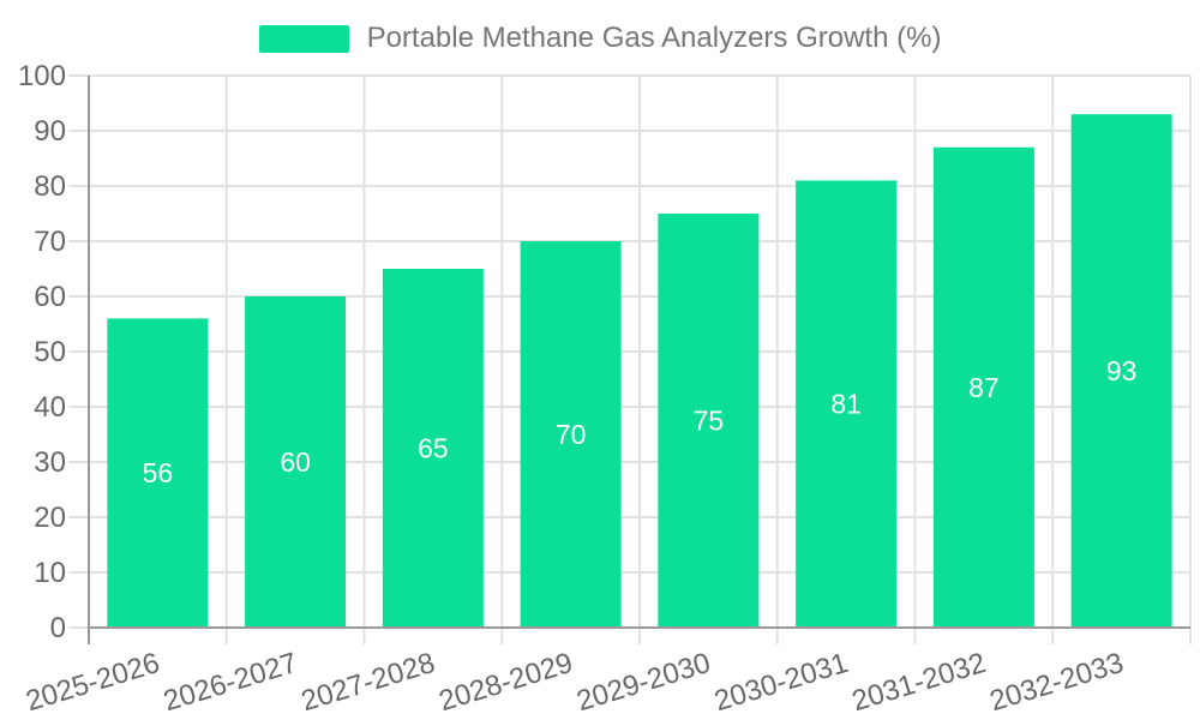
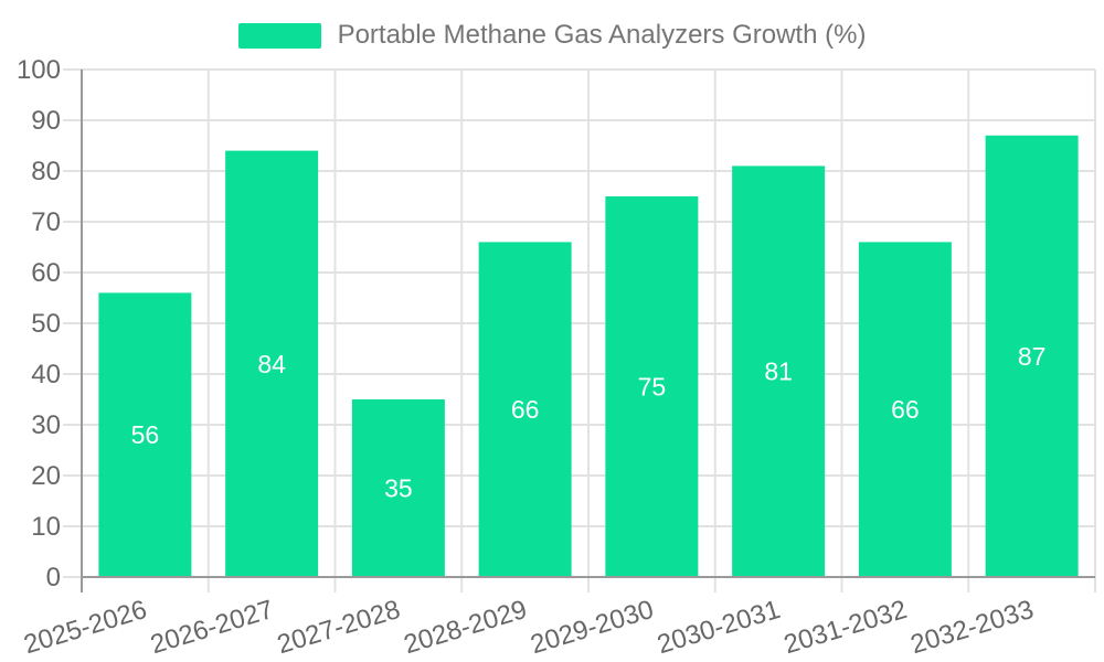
2026-2027: 60 -> 84
2027-2028: 65 -> 35
2028-2029: 70 -> 66
2031-2032: 87 -> 66
2032-2033: 93 -> 87
